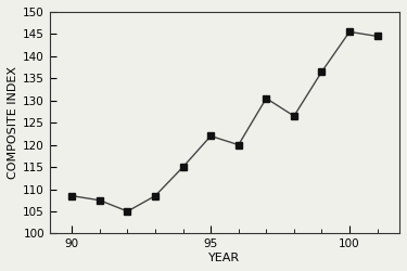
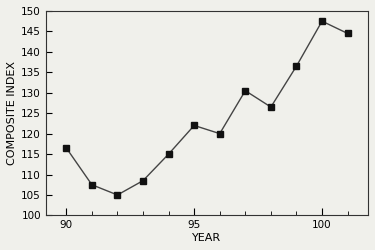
90: 108.5 -> 116.5
100: 145.5 -> 147.5
